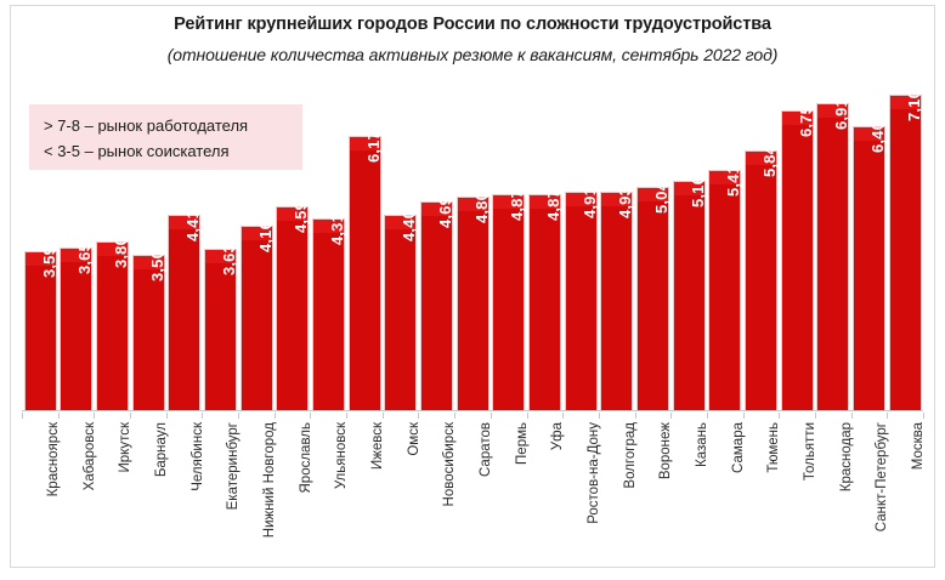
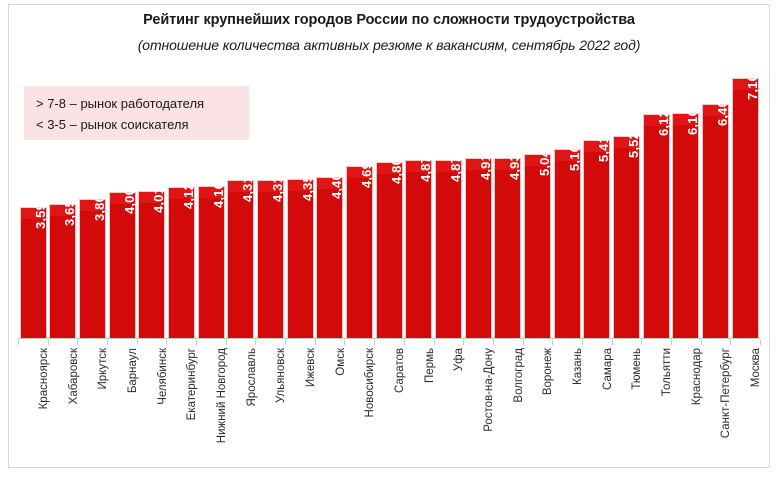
Барнаул: 3,50 -> 4,00
Челябинск: 4,41 -> 4,01
Екатеринбург: 3,63 -> 4,12
Ярославль: 4,59 -> 4,31
Ижевск: 6,17 -> 4,35
Тюмень: 5,84 -> 5,52
Тольятти: 6,75 -> 6,12
Краснодар: 6,91 -> 6,16
